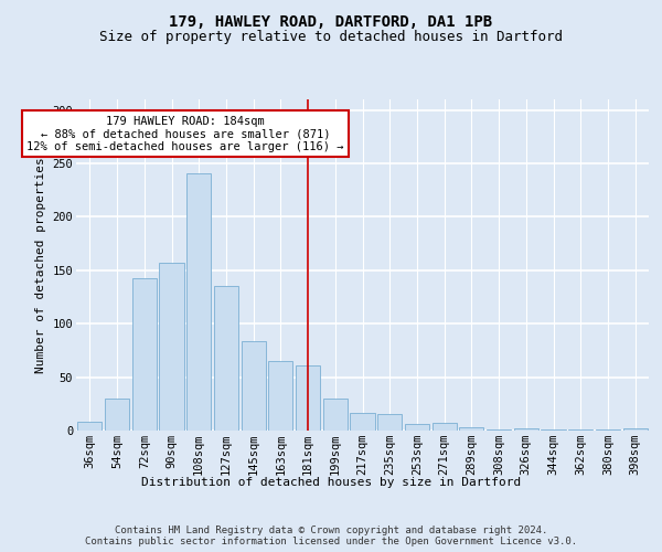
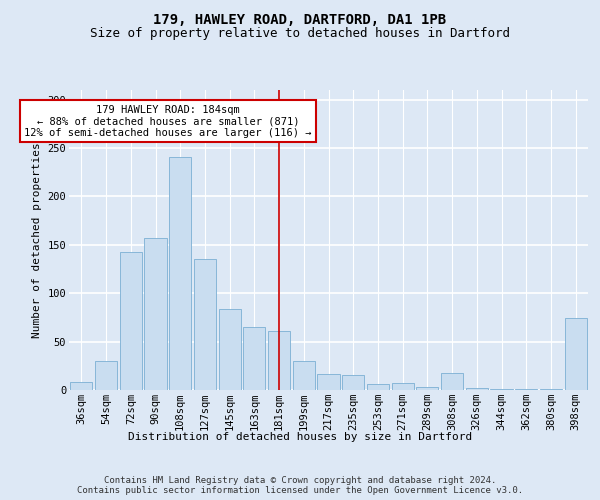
308sqm: 1 -> 18
398sqm: 2 -> 74
